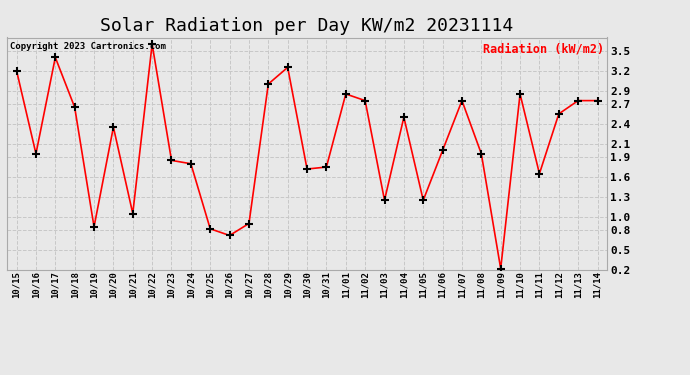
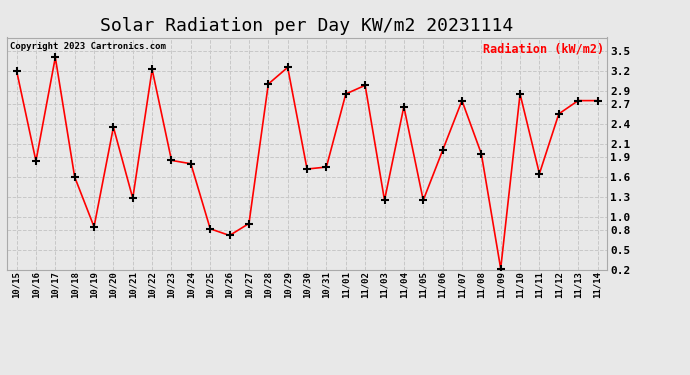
10/16: 1.95 -> 1.84
10/18: 2.65 -> 1.60
10/21: 1.05 -> 1.28
10/22: 3.60 -> 3.22
11/02: 2.75 -> 2.98
11/04: 2.50 -> 2.66
